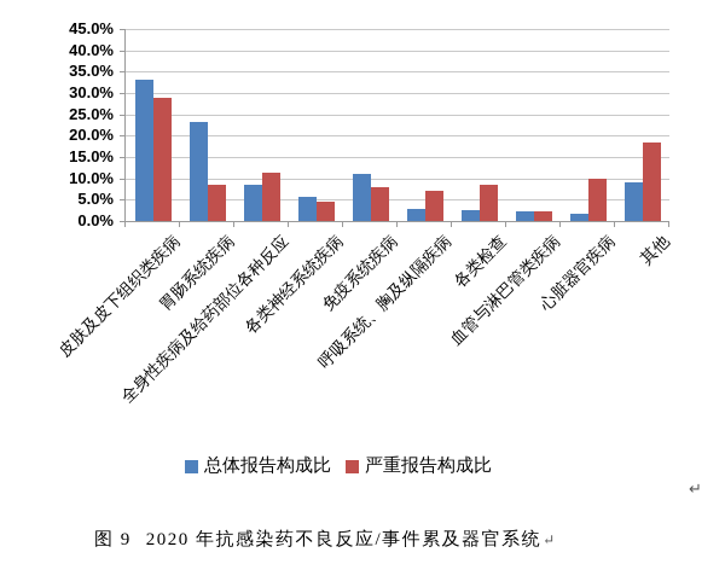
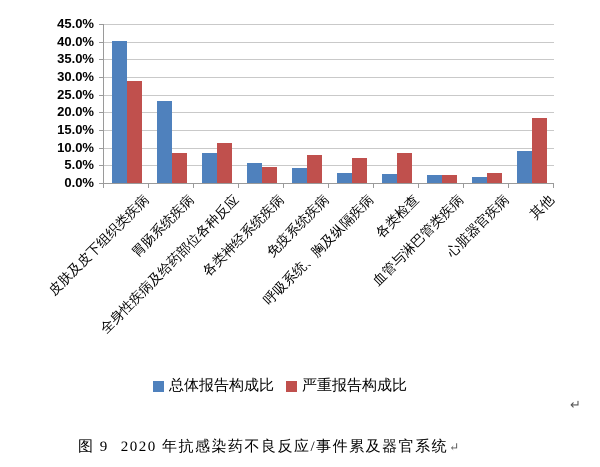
总体报告构成比/皮肤及皮下组织类疾病: 33% -> 40%
总体报告构成比/免疫系统疾病: 11% -> 4%
严重报告构成比/心脏器官疾病: 10% -> 3%
